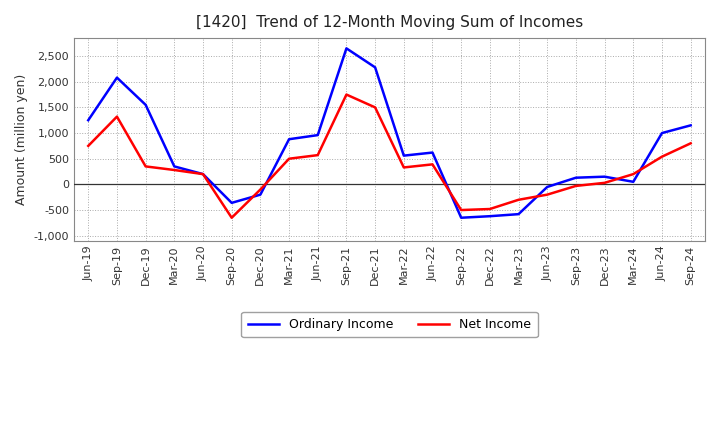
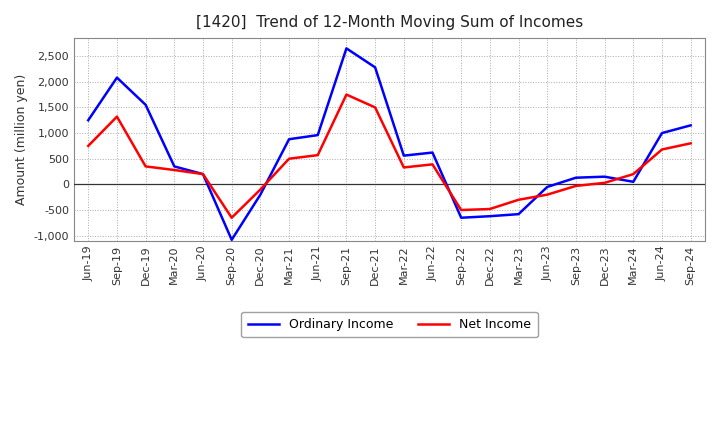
Ordinary Income/Sep-20: -360 -> -1,080
Net Income/Jun-24: 540 -> 680
